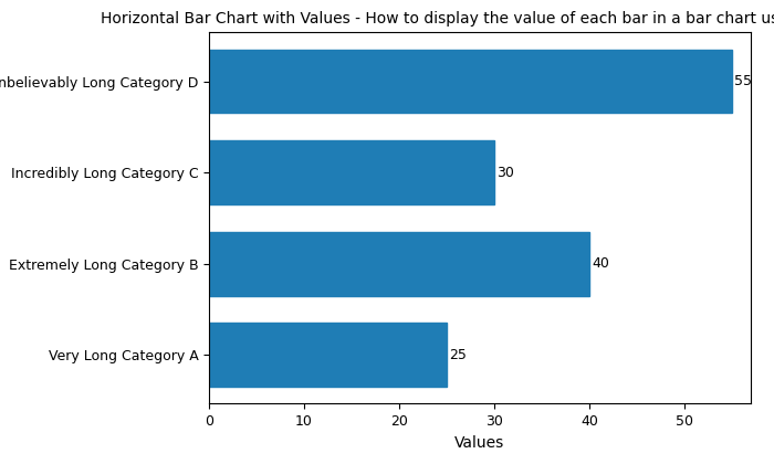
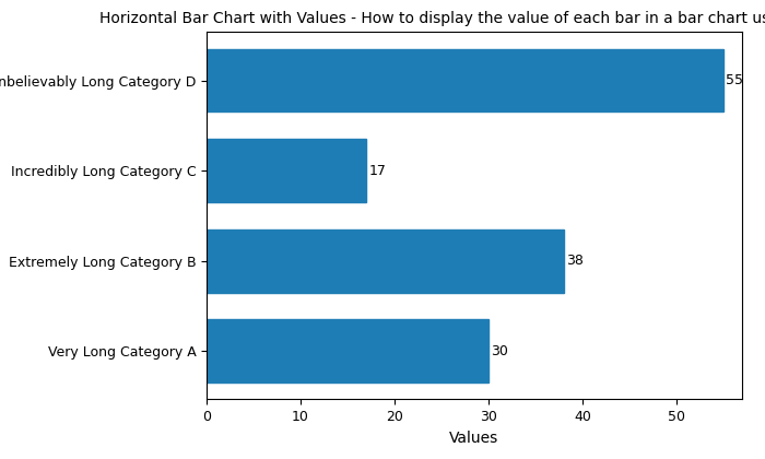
Incredibly Long Category C: 30 -> 17
Extremely Long Category B: 40 -> 38
Very Long Category A: 25 -> 30
